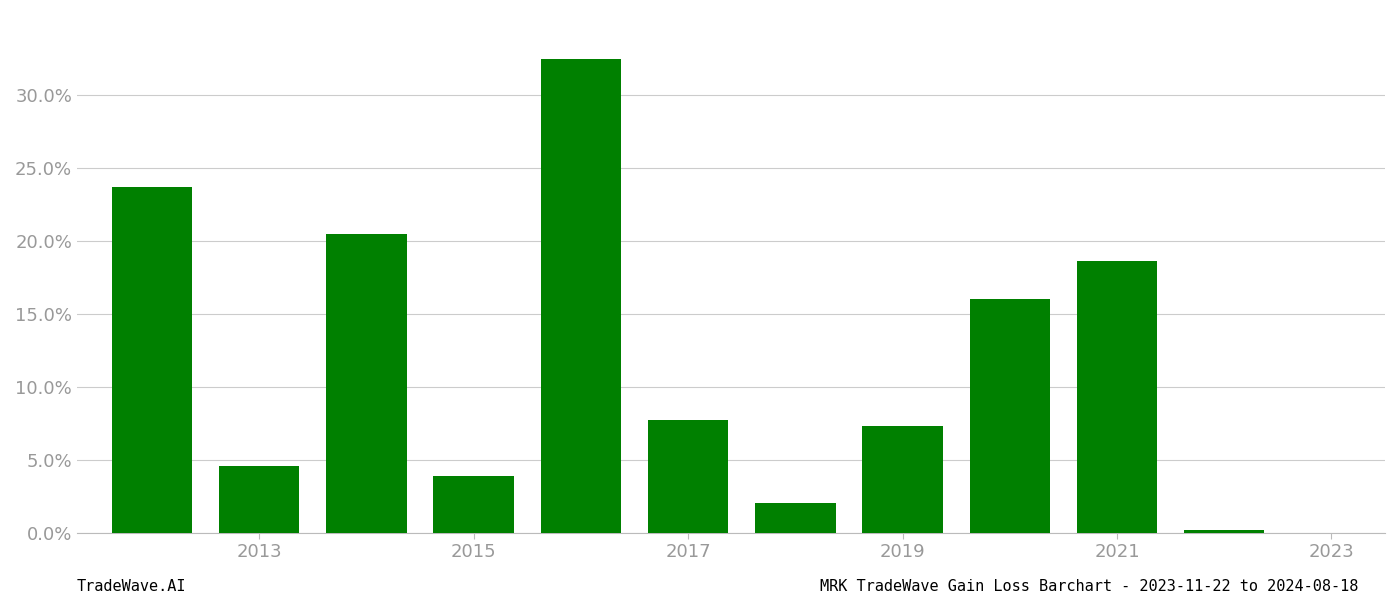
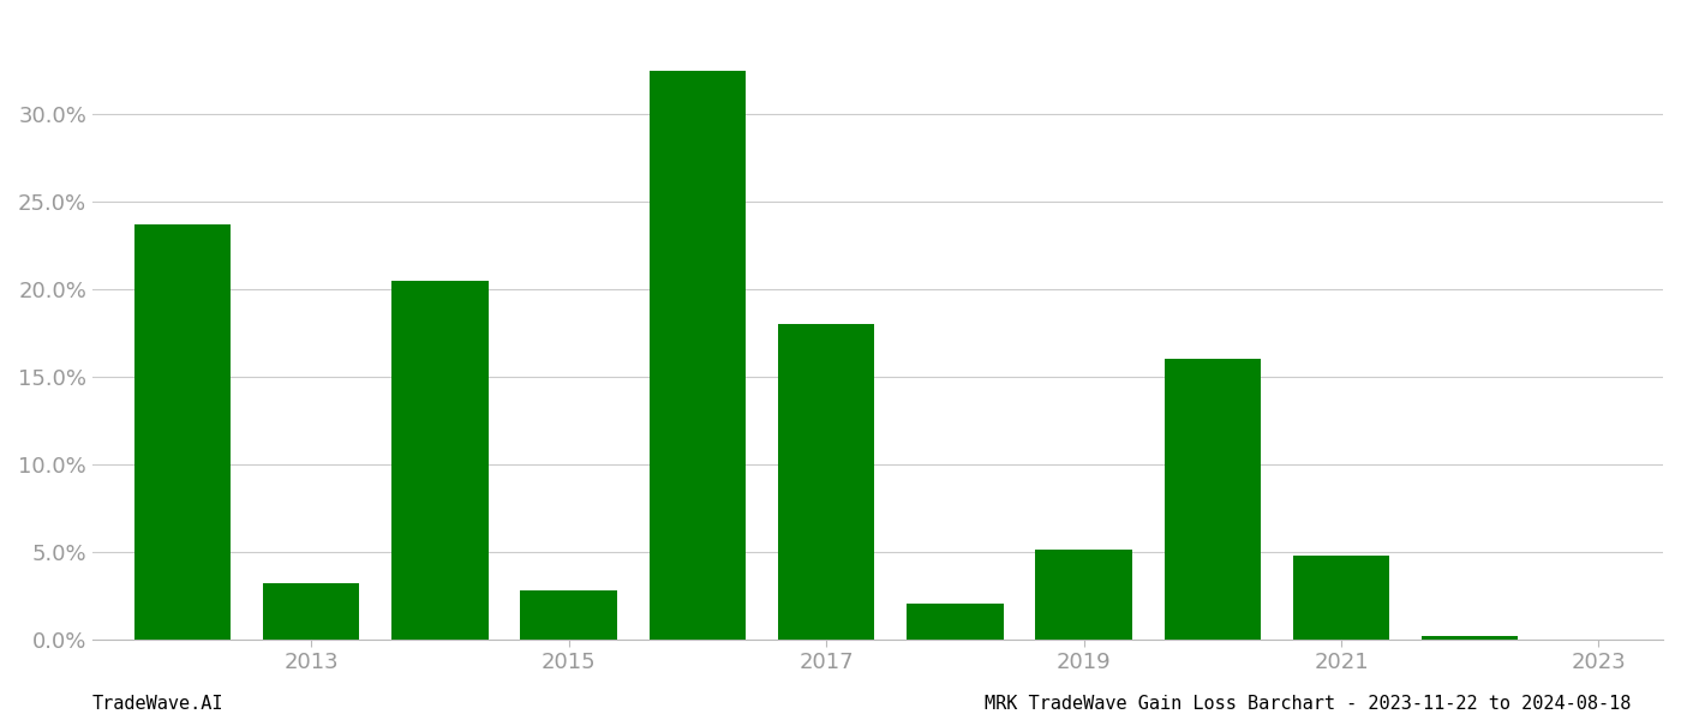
2013: 4.6% -> 3.2%
2015: 3.9% -> 2.8%
2017: 7.7% -> 18.0%
2019: 7.3% -> 5.1%
2021: 18.6% -> 4.8%
